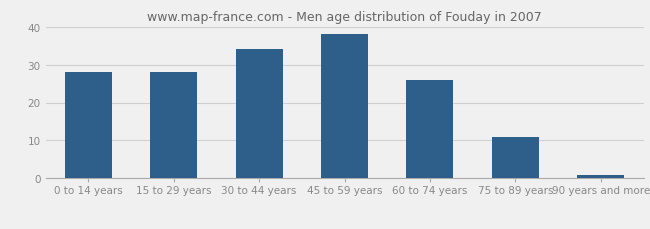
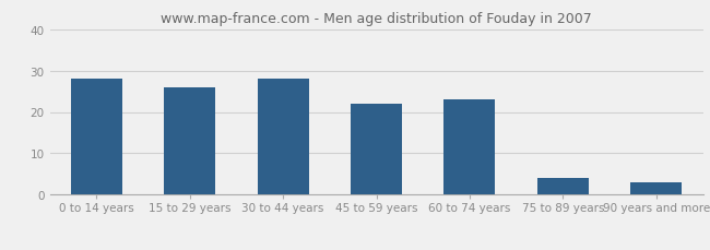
15 to 29 years: 28 -> 26
30 to 44 years: 34 -> 28
45 to 59 years: 38 -> 22
60 to 74 years: 26 -> 23
75 to 89 years: 11 -> 4
90 years and more: 1 -> 3
